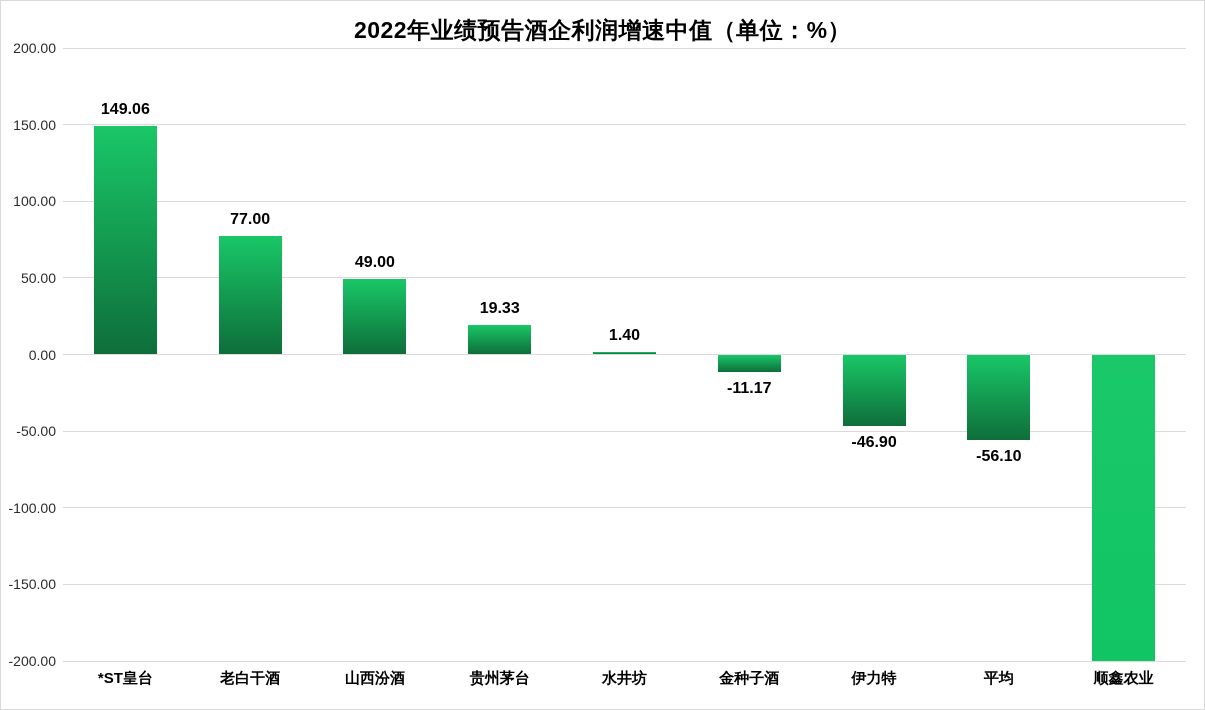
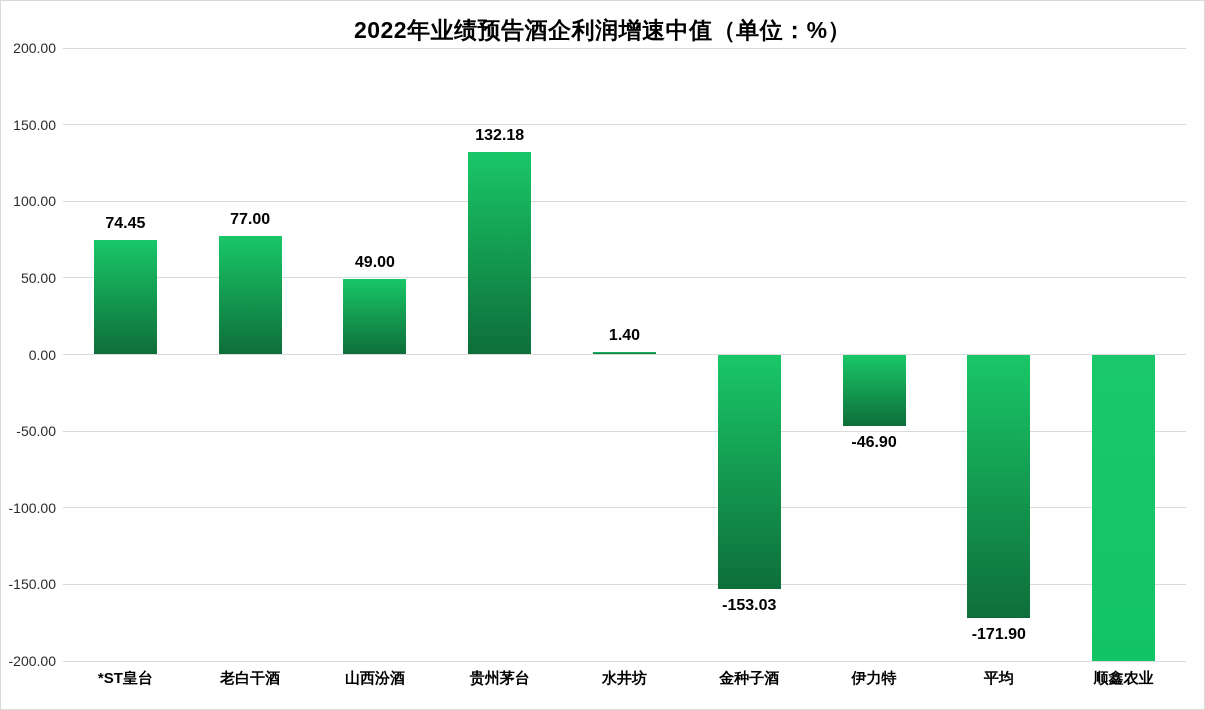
*ST皇台: 149.06 -> 74.45
贵州茅台: 19.33 -> 132.18
金种子酒: -11.17 -> -153.03
平均: -56.10 -> -171.90
